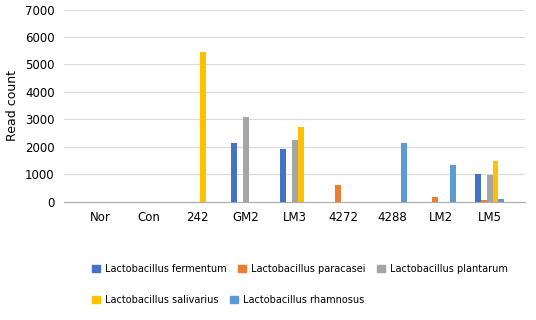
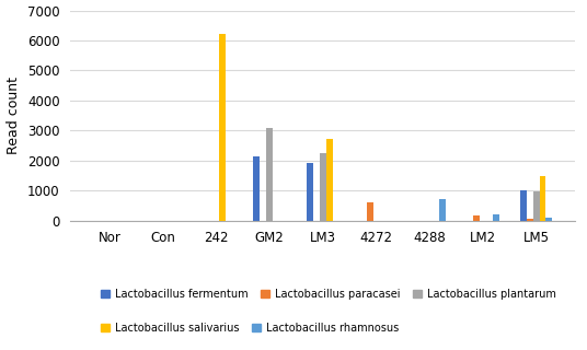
Lactobacillus salivarius/242: 5450 -> 6230
Lactobacillus rhamnosus/4288: 2150 -> 710
Lactobacillus rhamnosus/LM2: 1350 -> 220
